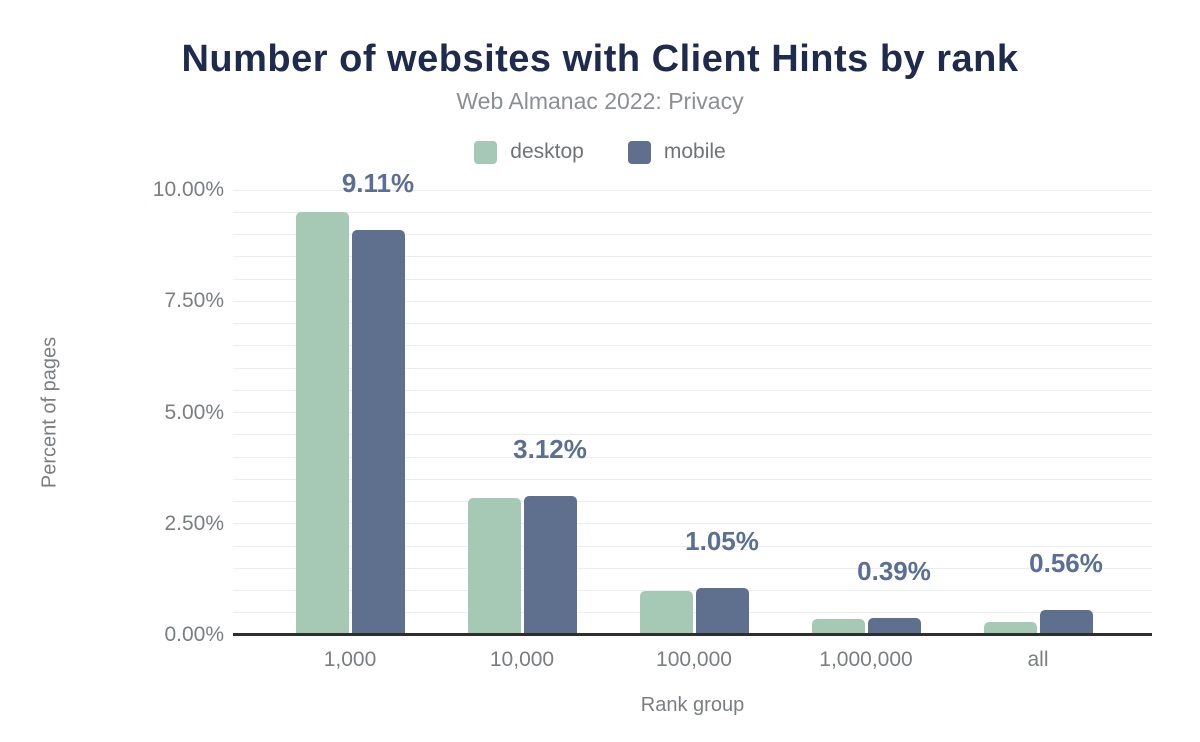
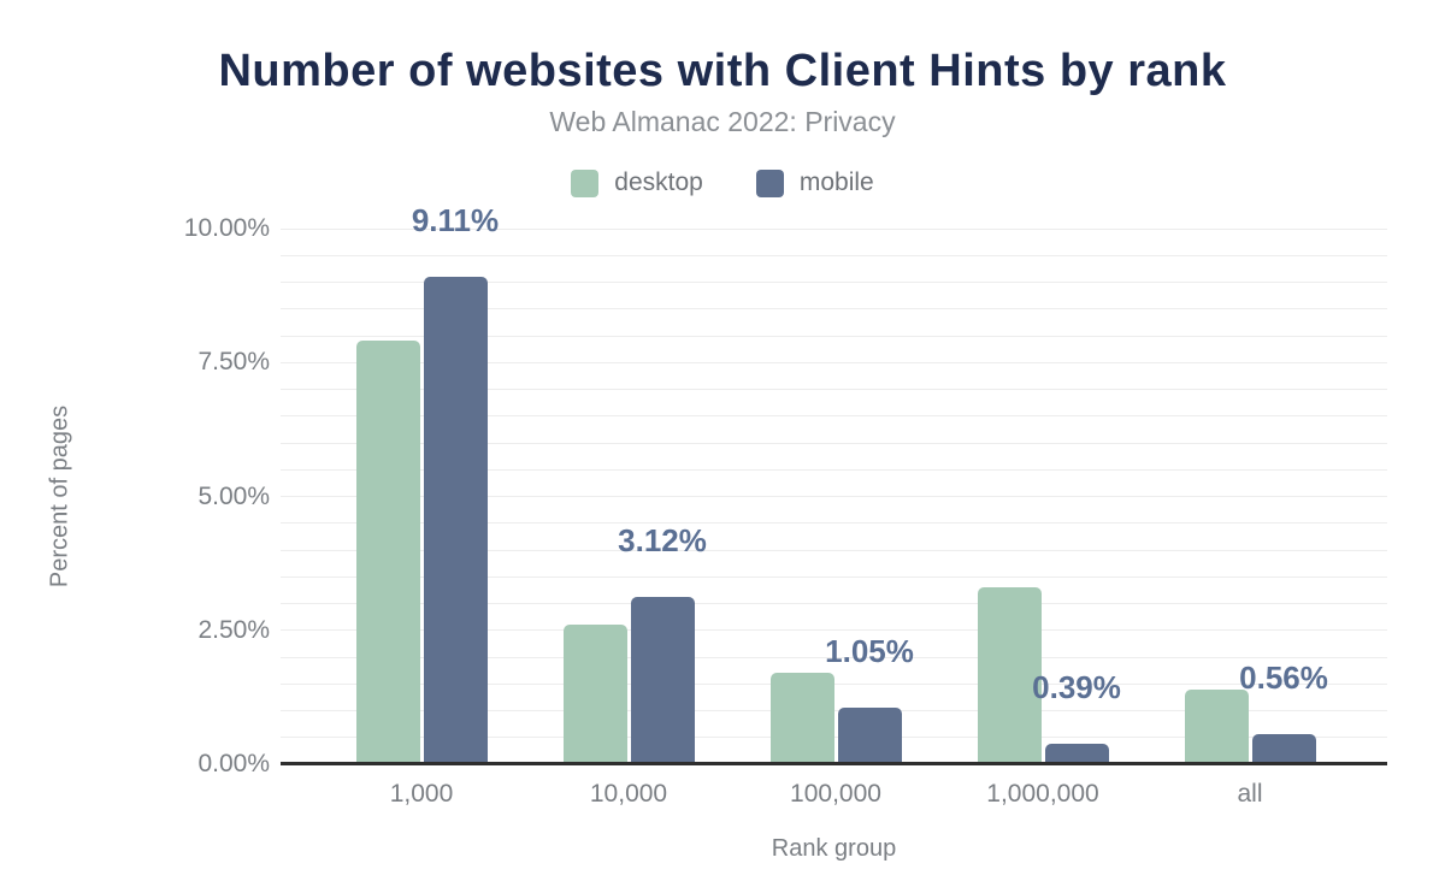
desktop/1,000: 9.5% -> 7.9%
desktop/10,000: 3.1% -> 2.6%
desktop/100,000: 1.0% -> 1.7%
desktop/1,000,000: 0.3% -> 3.3%
desktop/all: 0.3% -> 1.4%
